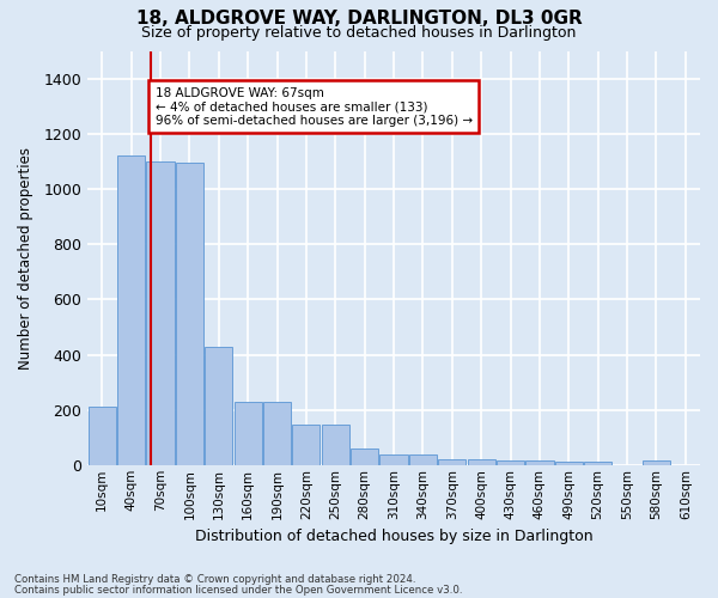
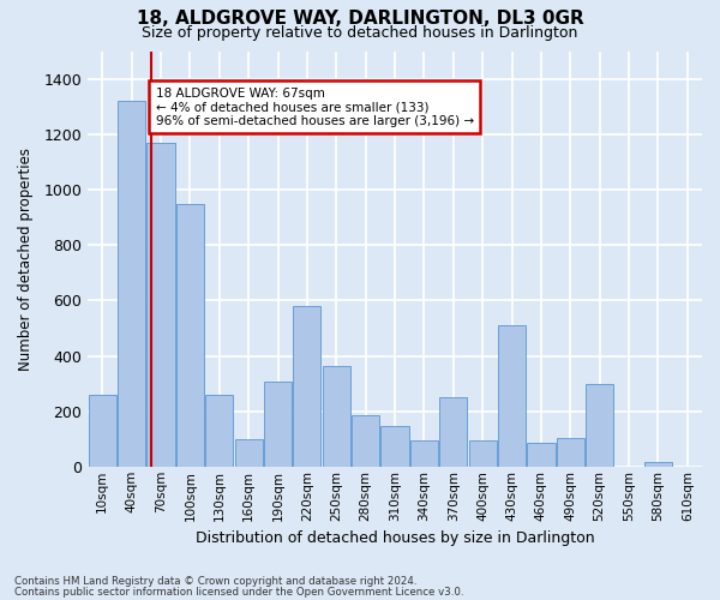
10sqm: 210 -> 260
40sqm: 1120 -> 1320
70sqm: 1100 -> 1170
100sqm: 1095 -> 950
130sqm: 430 -> 260
160sqm: 230 -> 100
190sqm: 230 -> 305
220sqm: 148 -> 580
250sqm: 148 -> 365
280sqm: 58 -> 185
310sqm: 38 -> 145
340sqm: 38 -> 95
370sqm: 23 -> 250
400sqm: 23 -> 95
430sqm: 15 -> 510
460sqm: 15 -> 85
490sqm: 13 -> 105
520sqm: 13 -> 300
